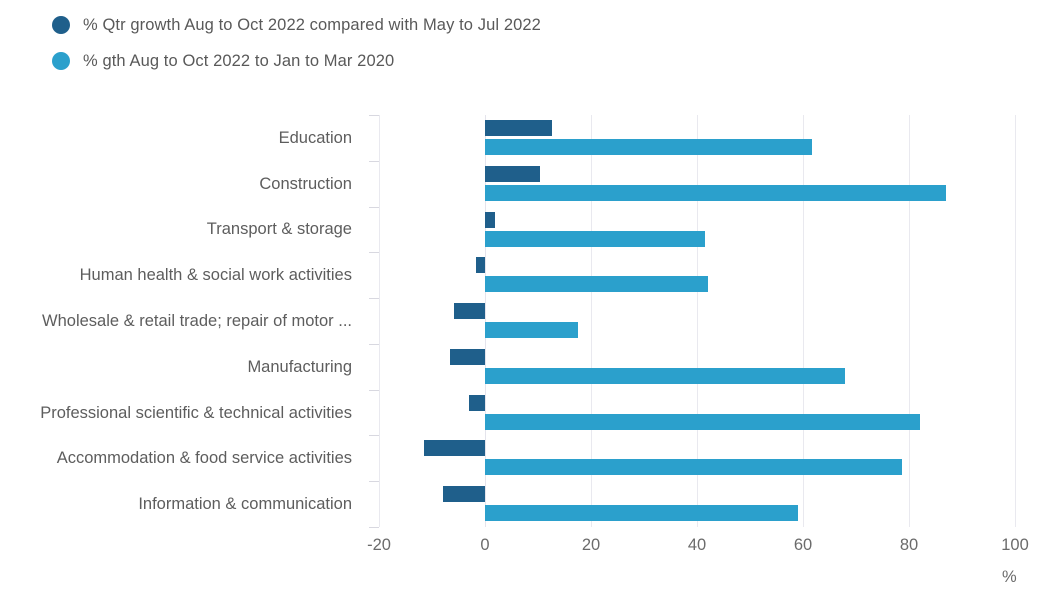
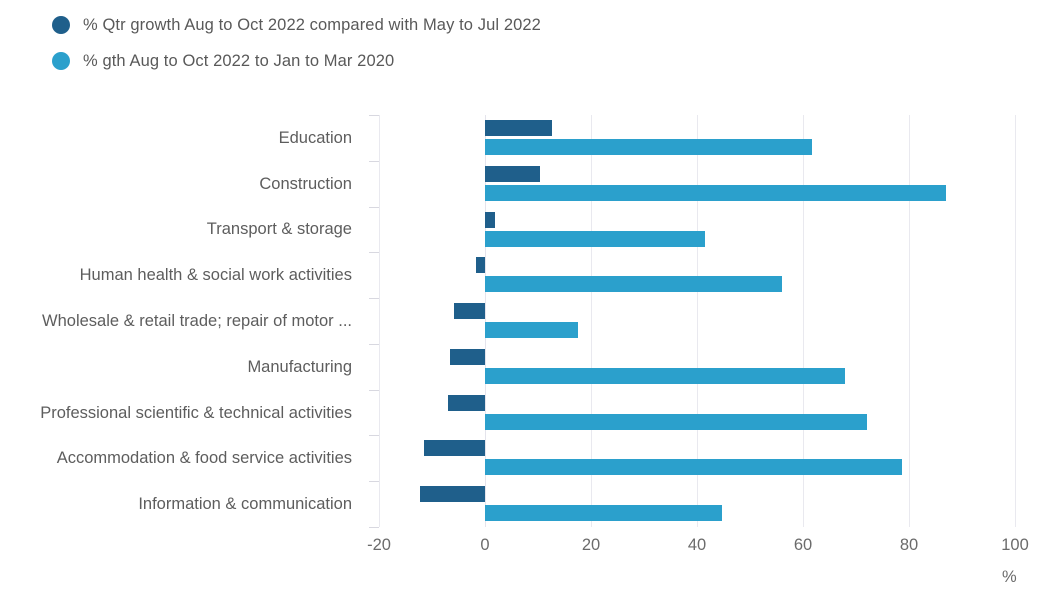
% gth Aug to Oct 2022 to Jan to Mar 2020/Human health & social work activities: 42 -> 56
% Qtr growth Aug to Oct 2022 compared with May to Jul 2022/Professional scientific & technical activities: -3 -> -7
% gth Aug to Oct 2022 to Jan to Mar 2020/Professional scientific & technical activities: 82 -> 72
% Qtr growth Aug to Oct 2022 compared with May to Jul 2022/Information & communication: -8 -> -12
% gth Aug to Oct 2022 to Jan to Mar 2020/Information & communication: 59 -> 45
